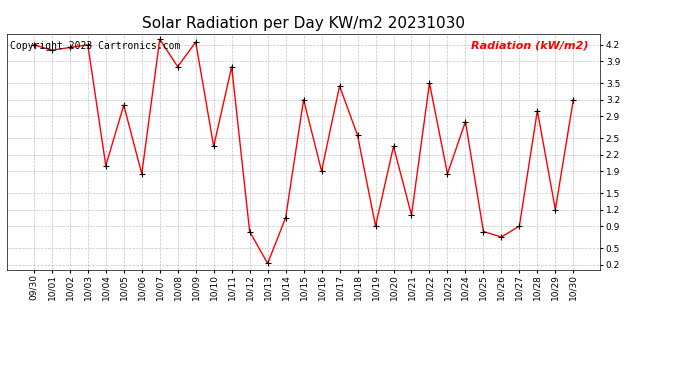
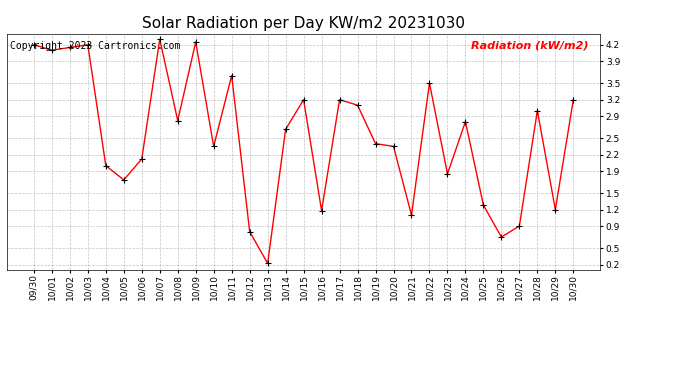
10/05: 3.10 -> 1.74
10/06: 1.85 -> 2.12
10/08: 3.80 -> 2.82
10/11: 3.80 -> 3.64
10/14: 1.05 -> 2.66
10/16: 1.90 -> 1.18
10/17: 3.45 -> 3.20
10/18: 2.55 -> 3.10
10/19: 0.90 -> 2.40
10/25: 0.80 -> 1.28
